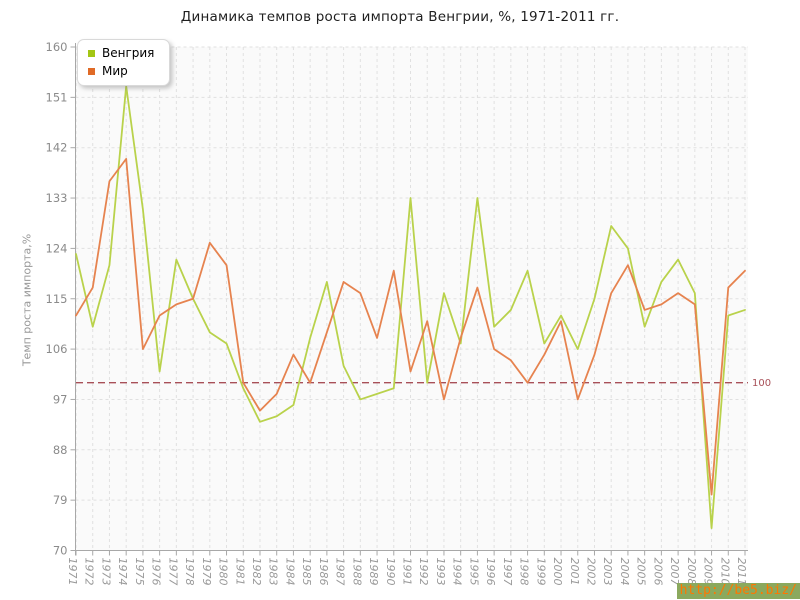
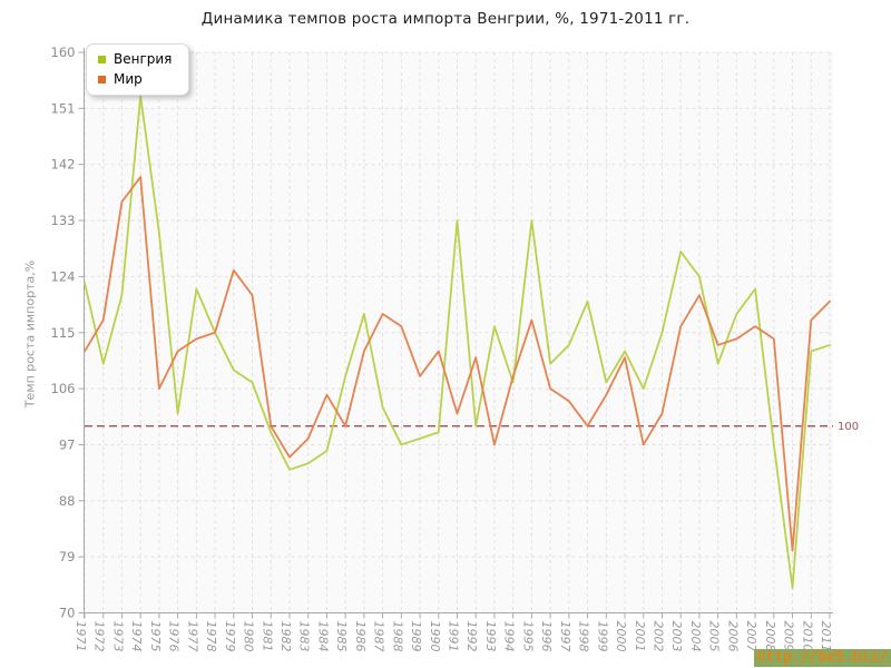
Мир/1986: 109 -> 112
Мир/1990: 120 -> 112
Мир/2002: 105 -> 102
Венгрия/2008: 116 -> 97
